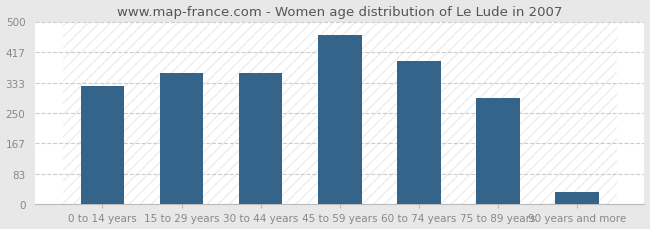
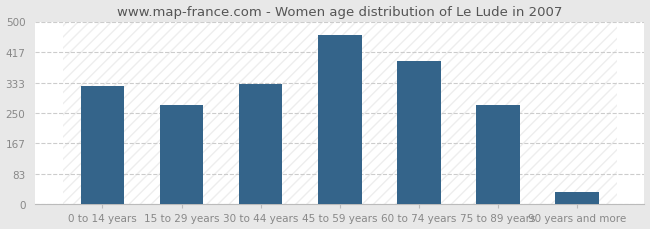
15 to 29 years: 360 -> 272
30 to 44 years: 360 -> 330
75 to 89 years: 290 -> 272
